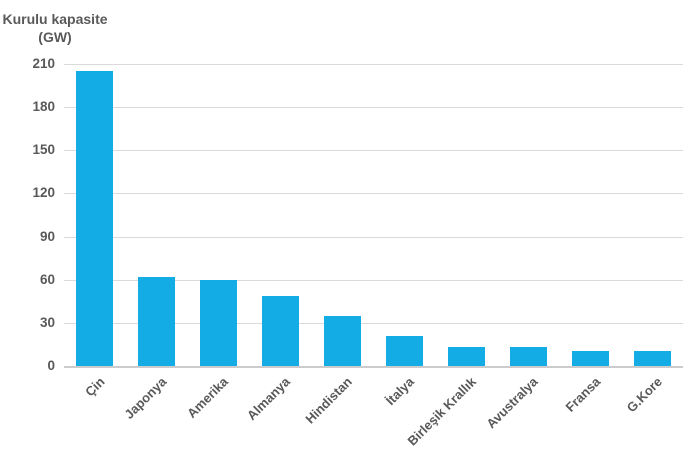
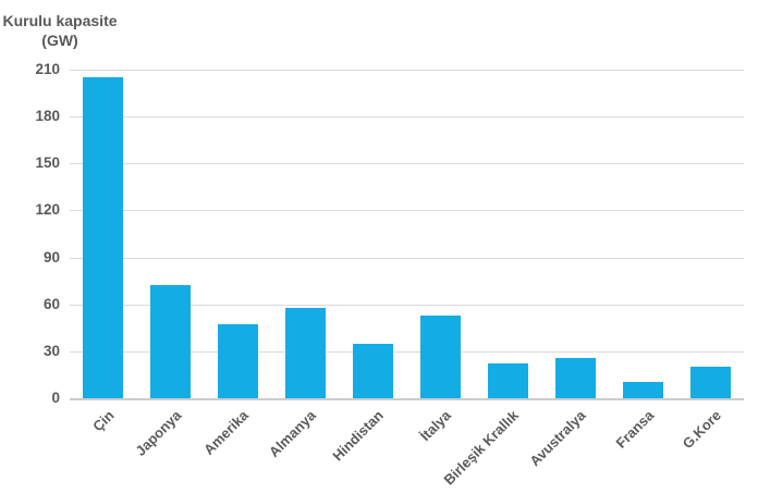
Japonya: 62 -> 72
Amerika: 60 -> 47
Almanya: 49 -> 58
İtalya: 21 -> 53
Birleşik Krallık: 14 -> 22
Avustralya: 13 -> 26
G.Kore: 10 -> 20
